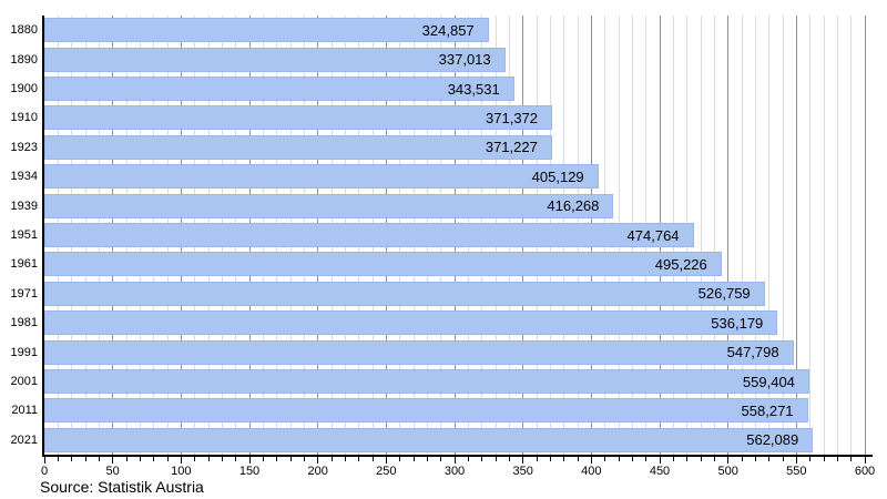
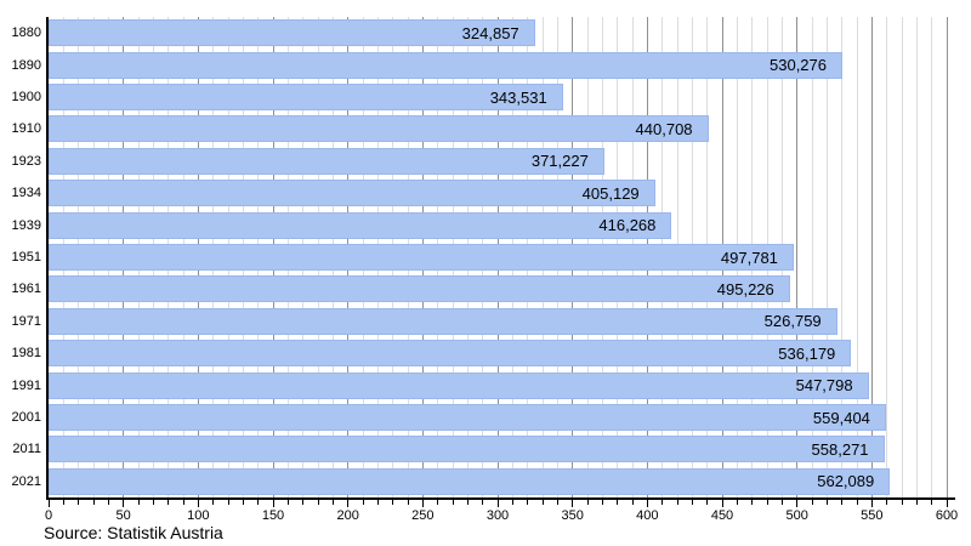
1890: 337,013 -> 530,276
1910: 371,372 -> 440,708
1951: 474,764 -> 497,781
